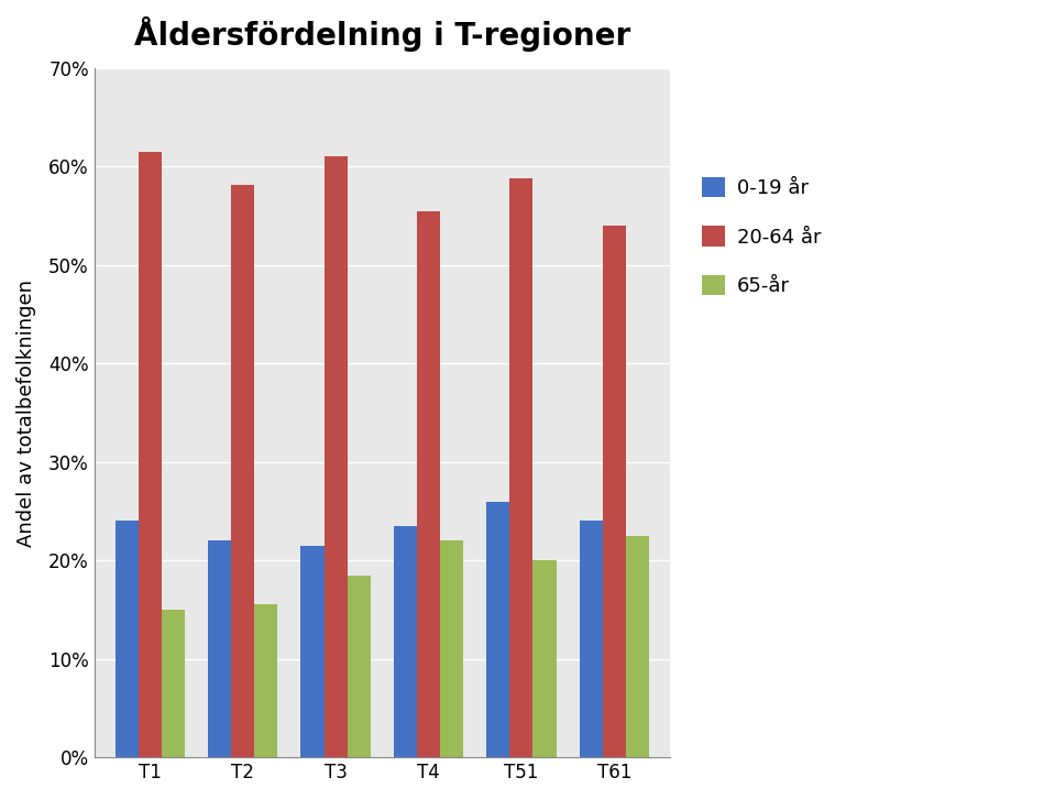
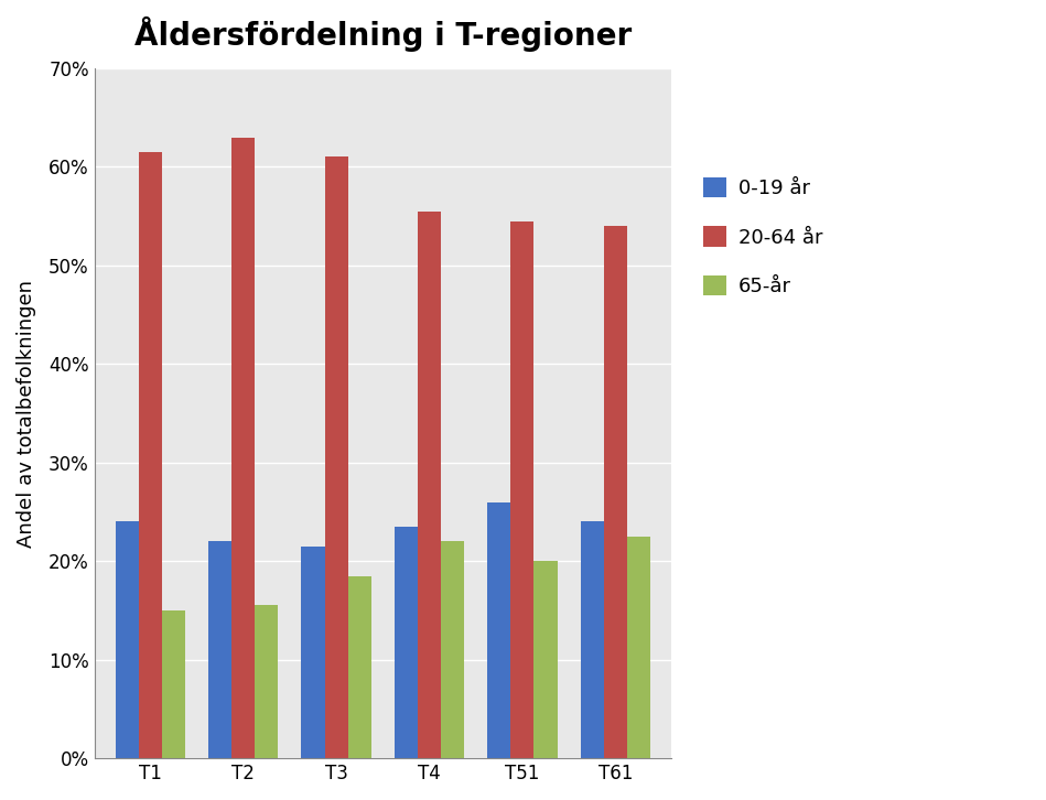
20-64 år/T2: 58.2% -> 63.0%
20-64 år/T51: 58.8% -> 54.5%
